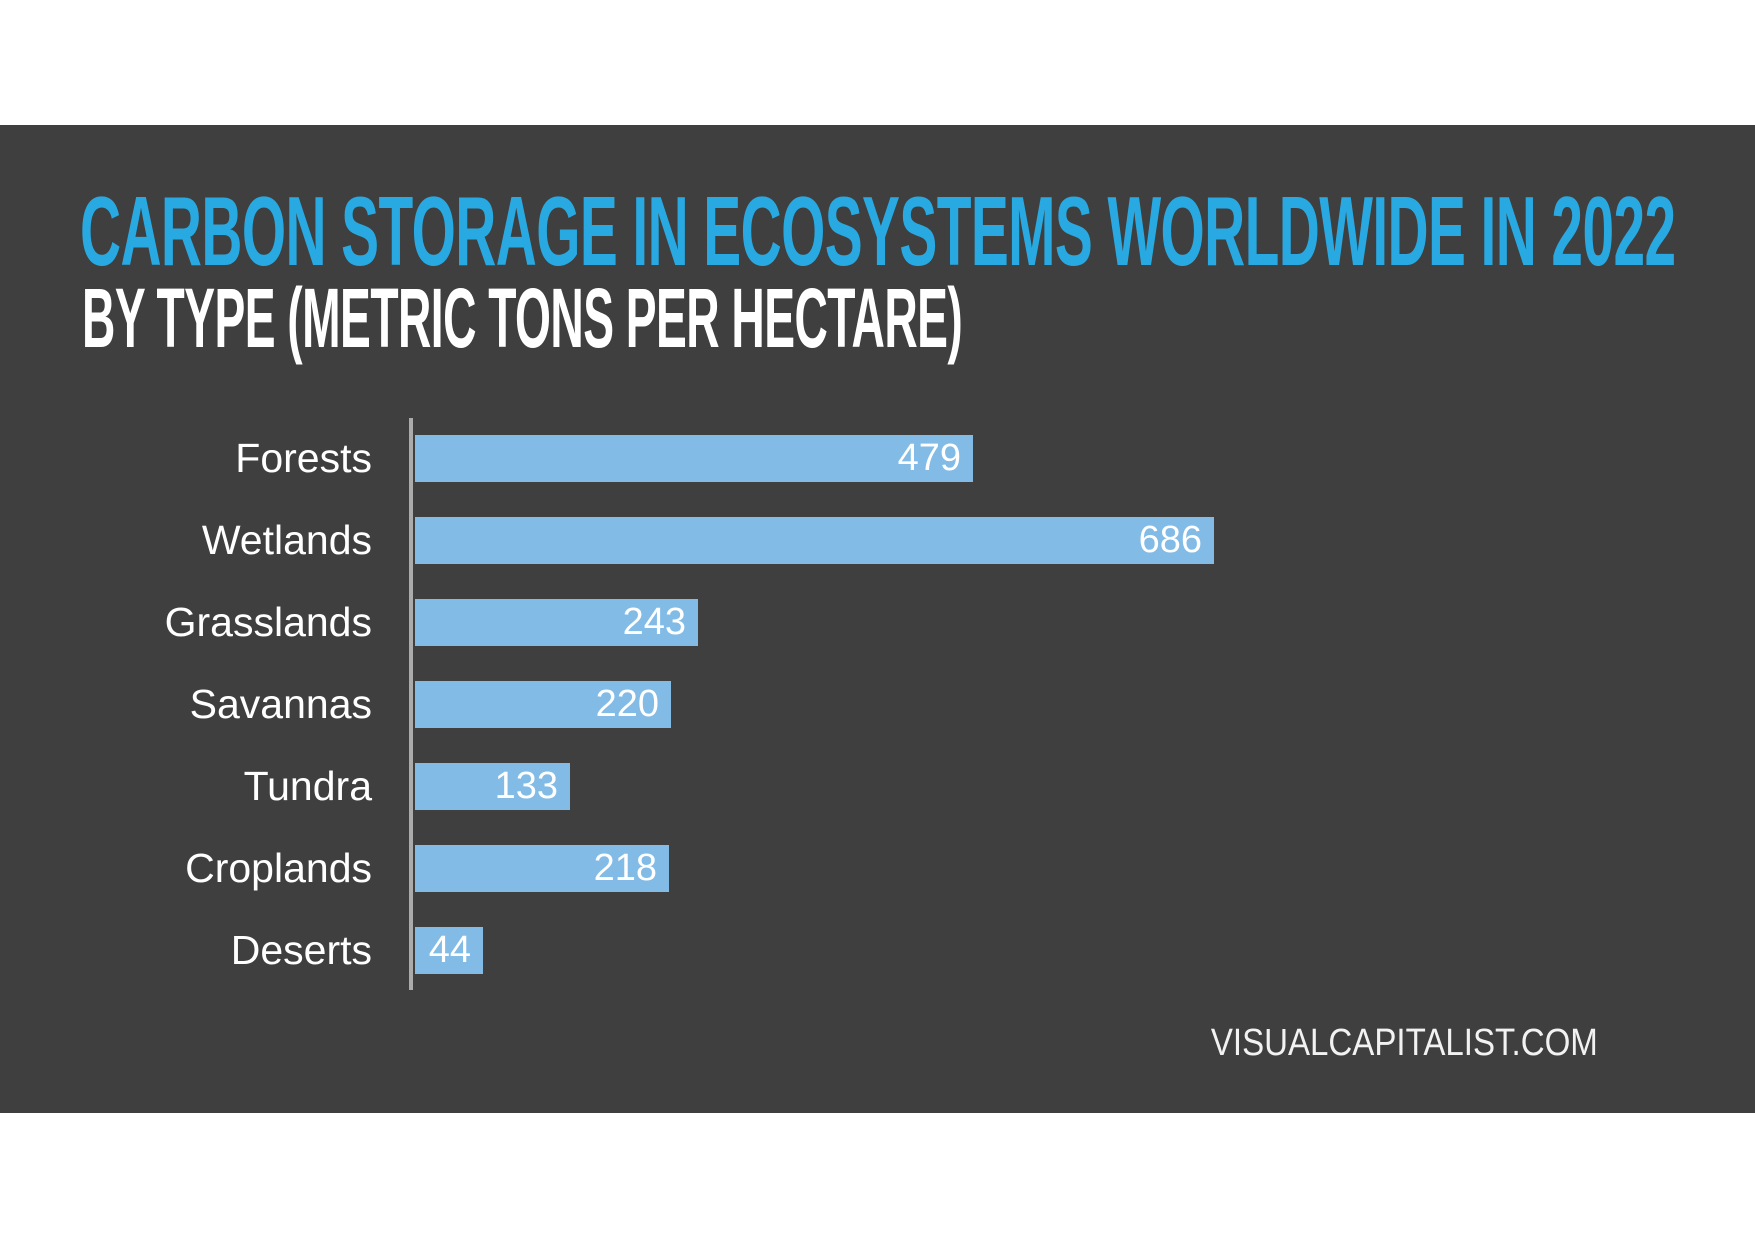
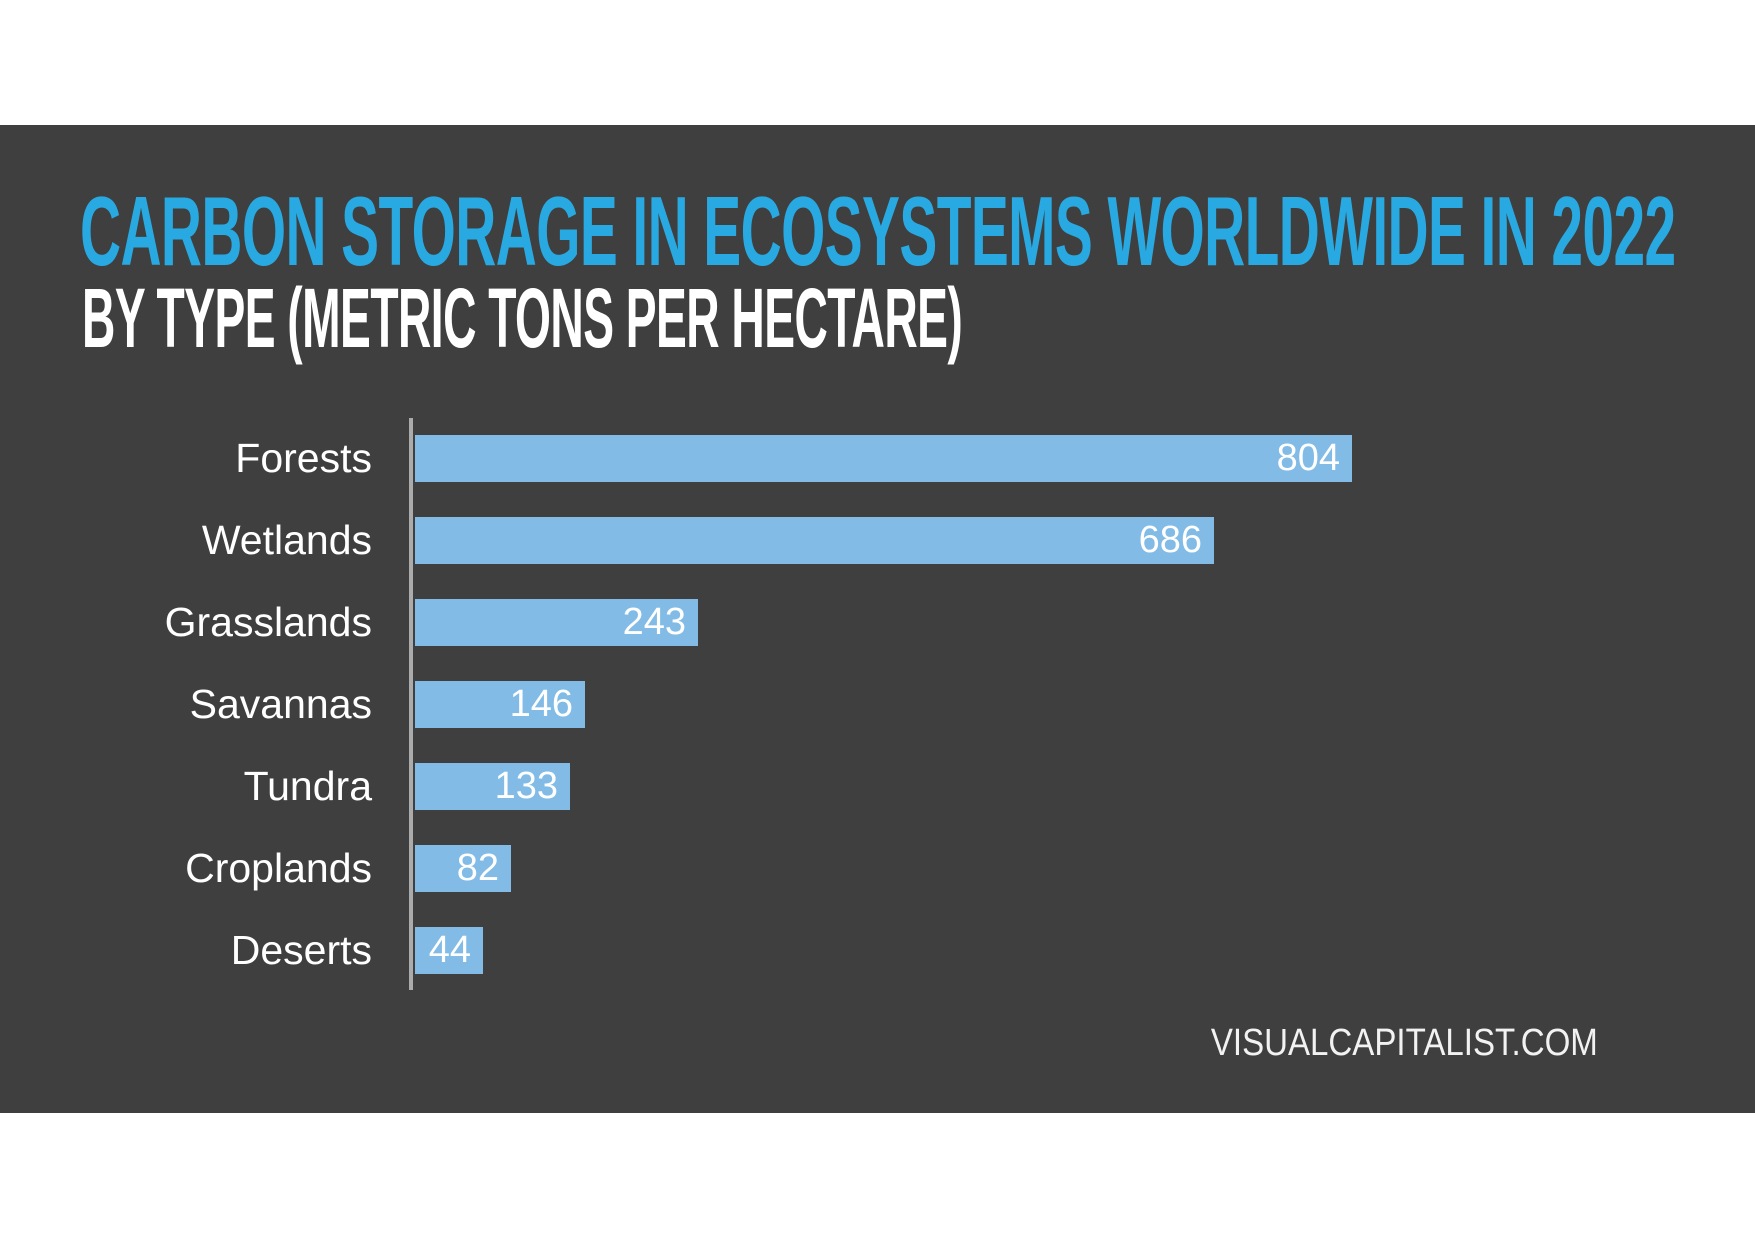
Forests: 479 -> 804
Savannas: 220 -> 146
Croplands: 218 -> 82
